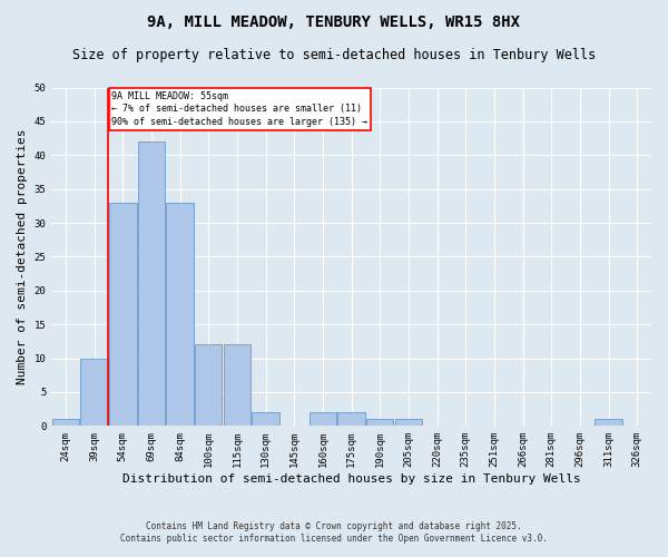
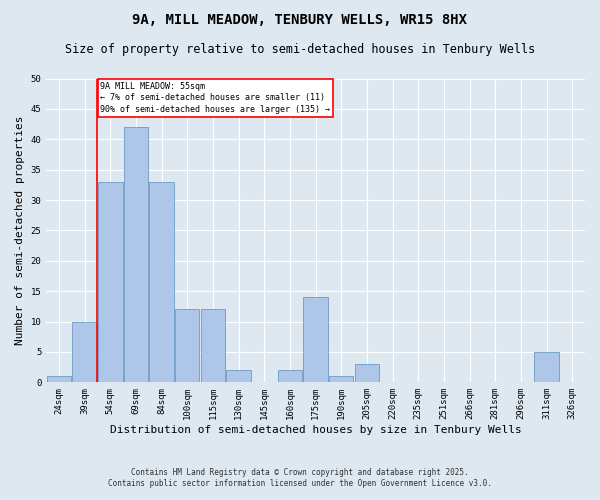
175sqm: 2 -> 14
205sqm: 1 -> 3
311sqm: 1 -> 5
